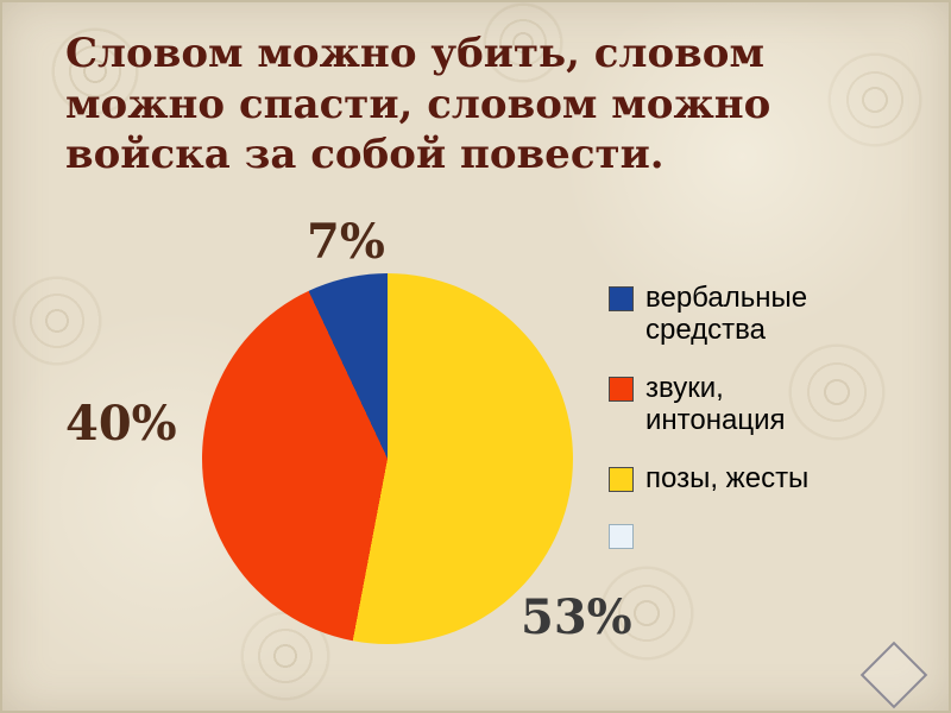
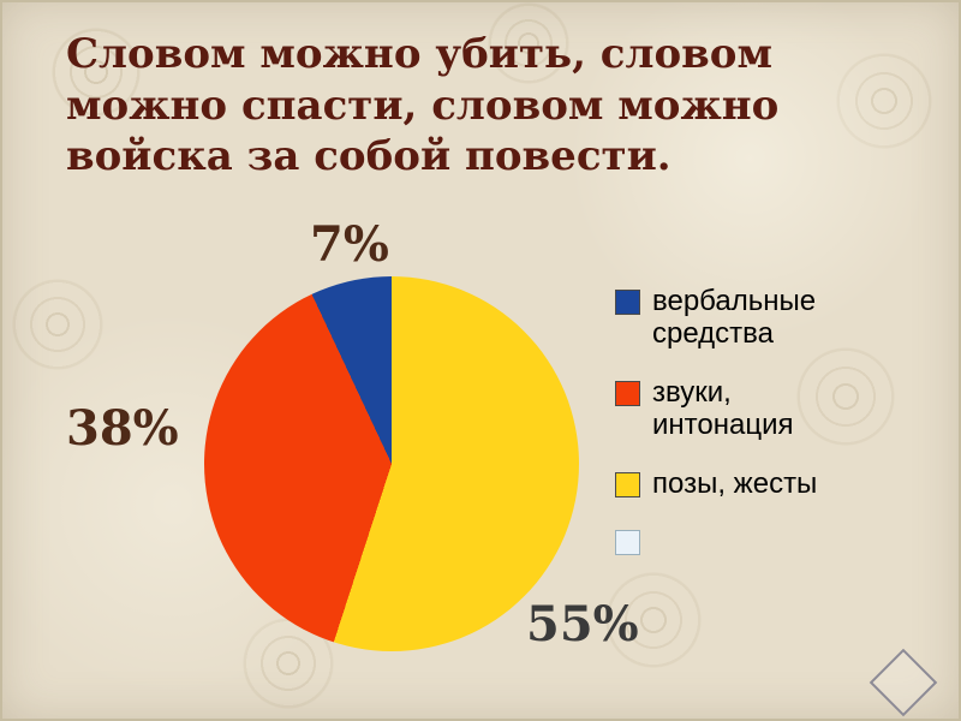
звуки, интонация: 40% -> 38%
позы, жесты: 53% -> 55%
